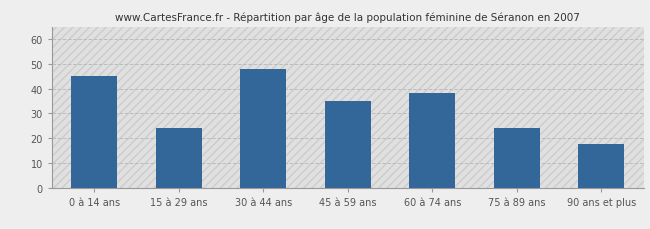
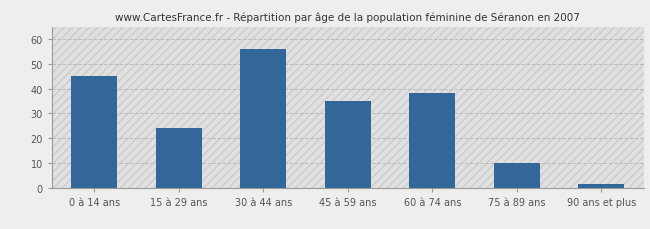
30 à 44 ans: 48.0 -> 56.0
75 à 89 ans: 24.0 -> 10.0
90 ans et plus: 17.5 -> 1.5
